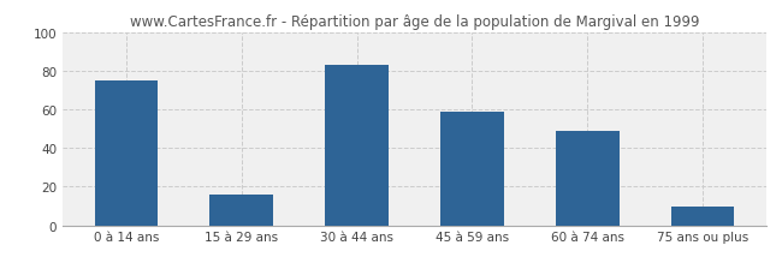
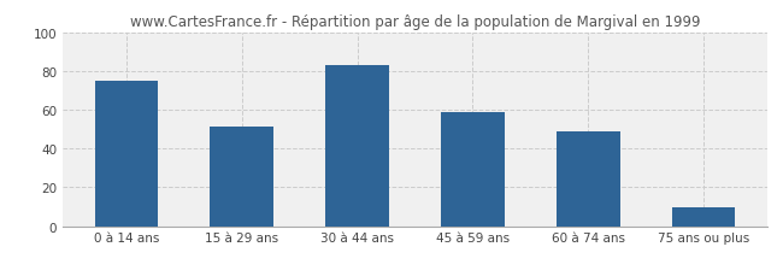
15 à 29 ans: 16 -> 51
